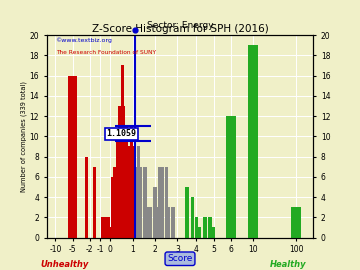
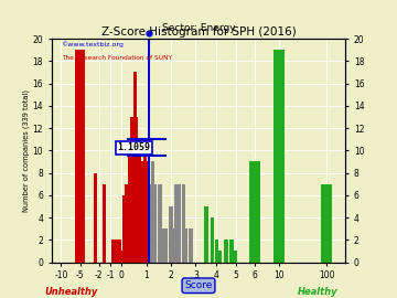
-5: 16 -> 19
6: 12 -> 9
100: 3 -> 7
